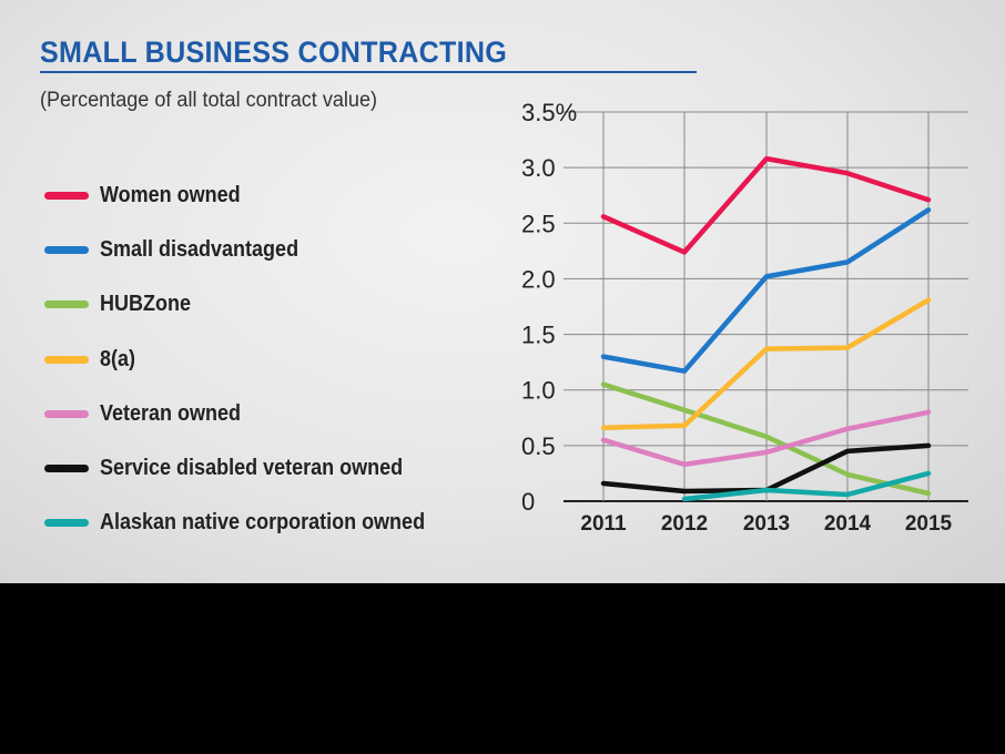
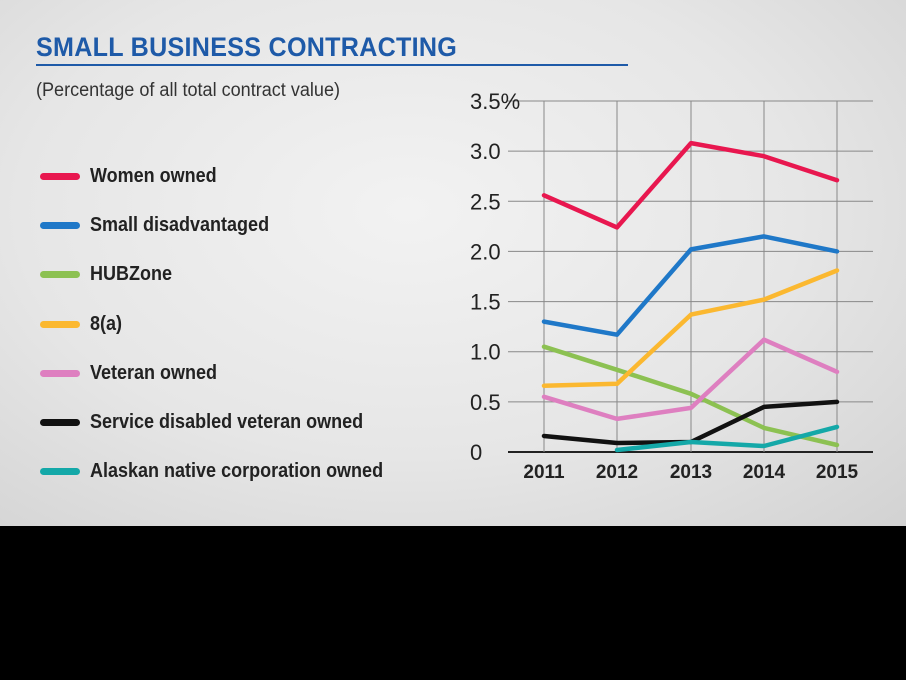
8(a)/2014: 1.38% -> 1.52%
Veteran owned/2014: 0.65% -> 1.12%
Small disadvantaged/2015: 2.62% -> 2.00%
